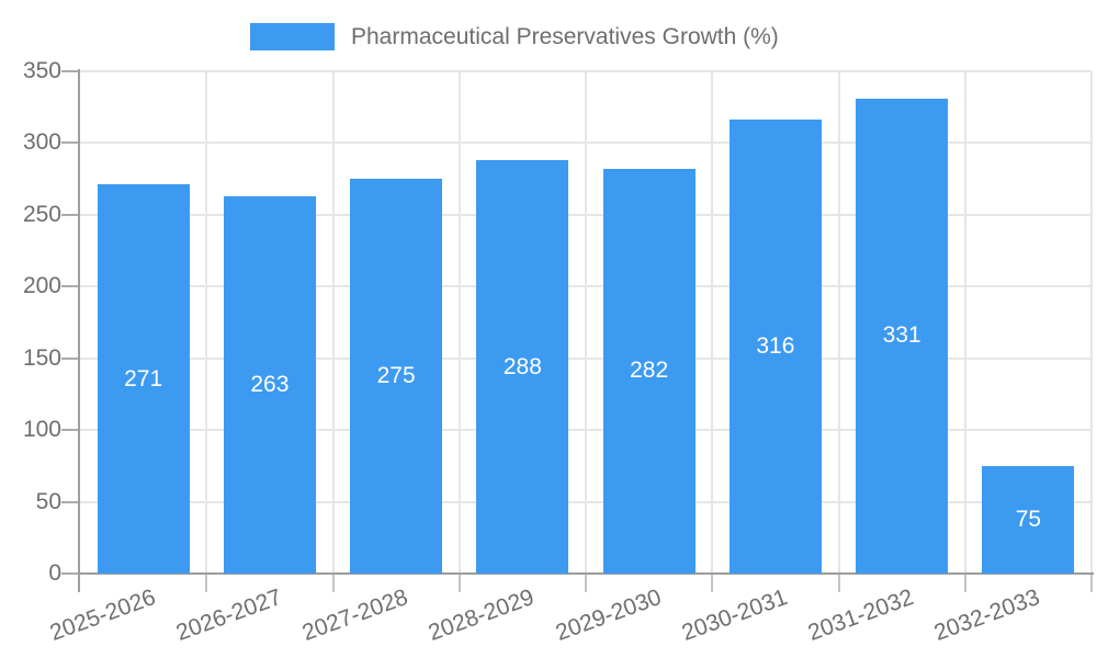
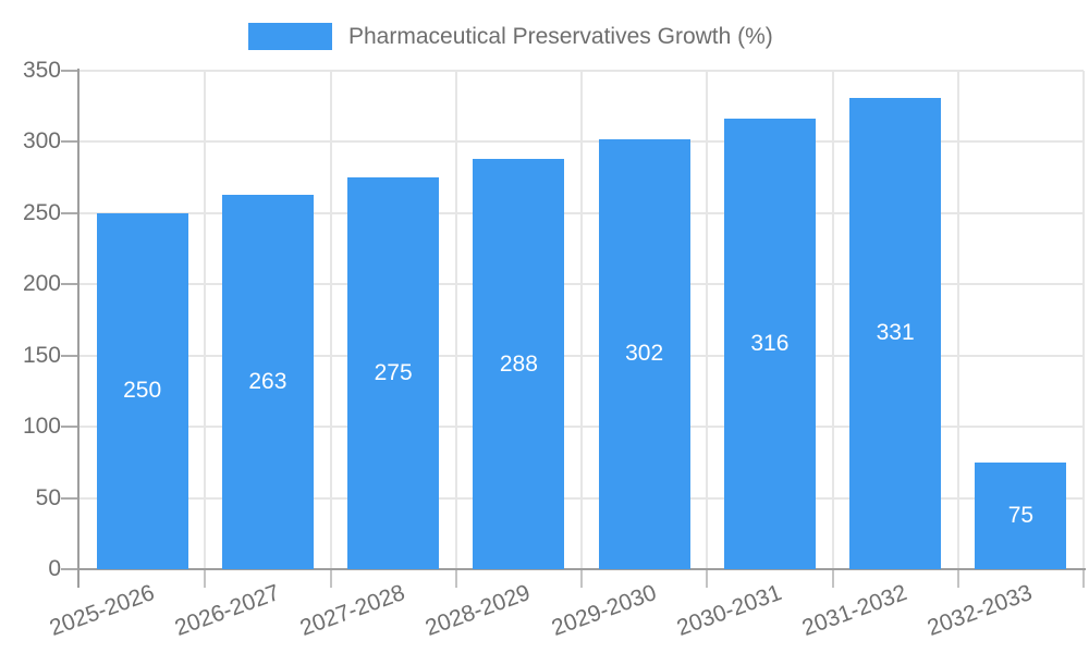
2025-2026: 271 -> 250
2029-2030: 282 -> 302
